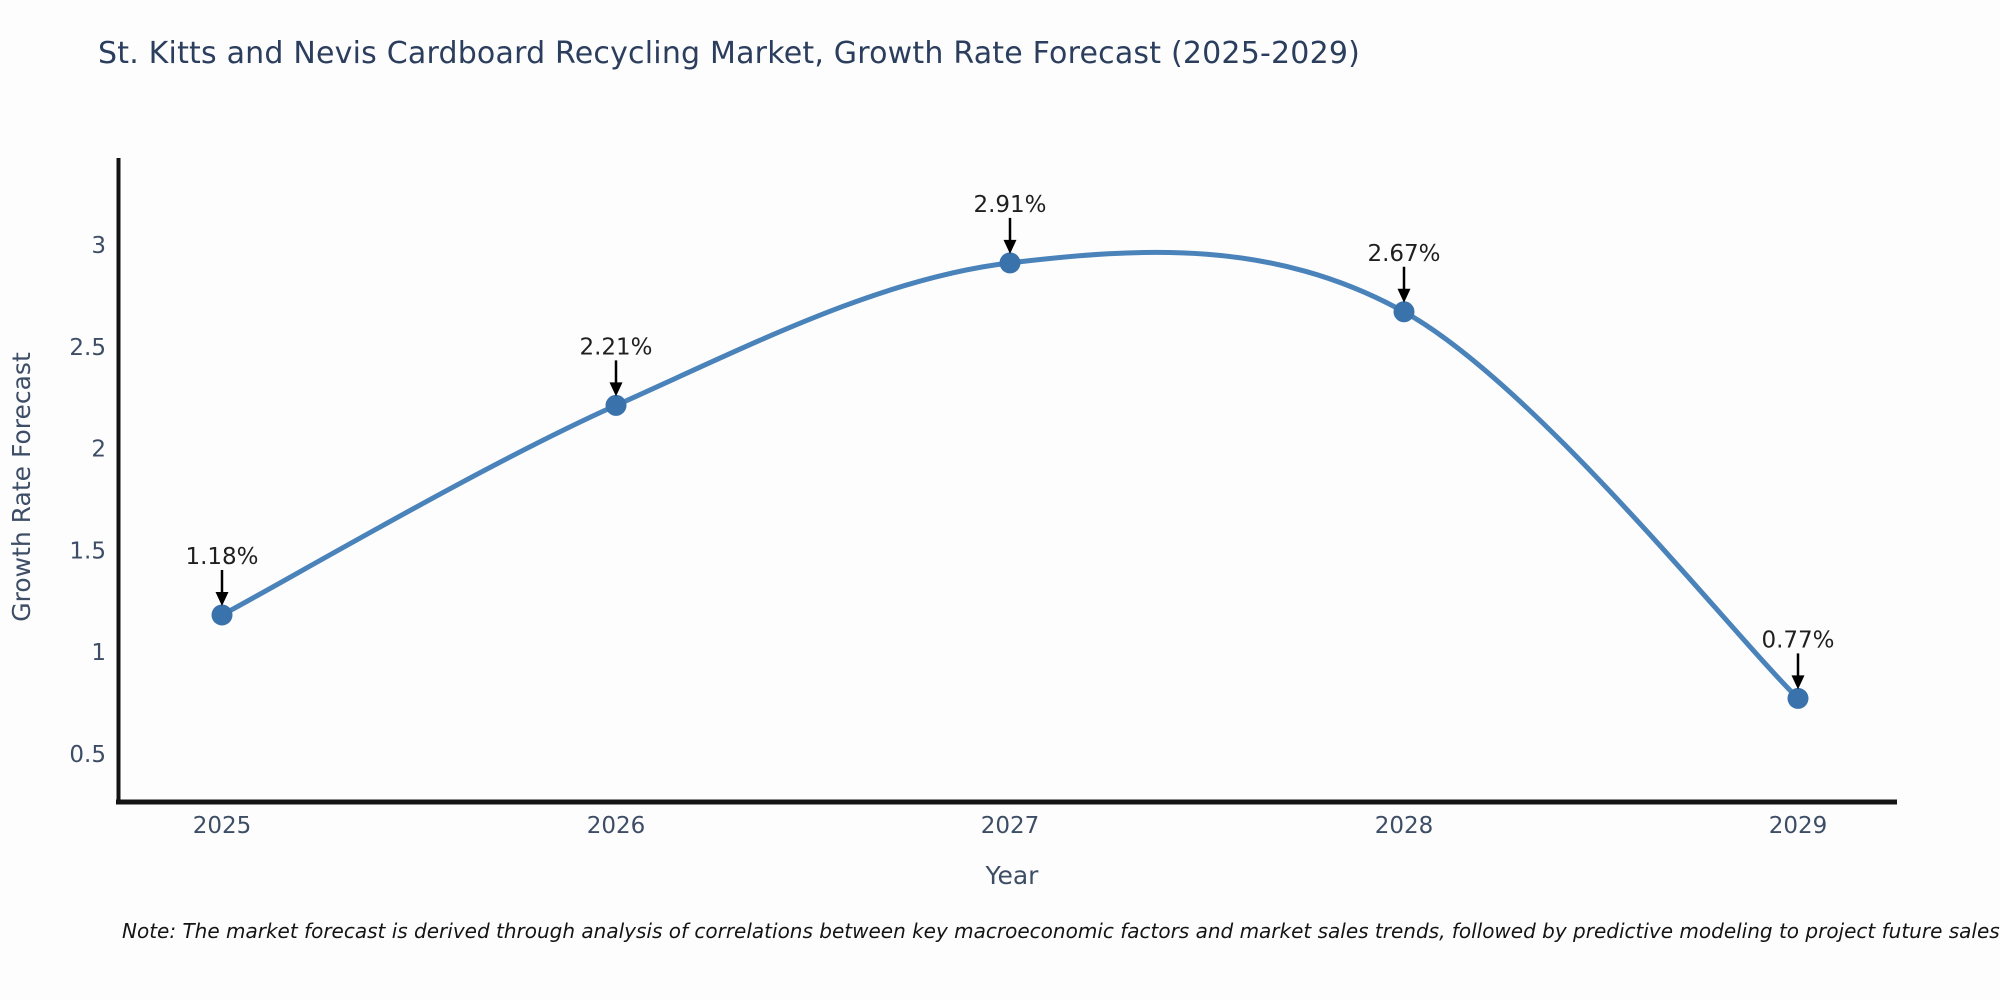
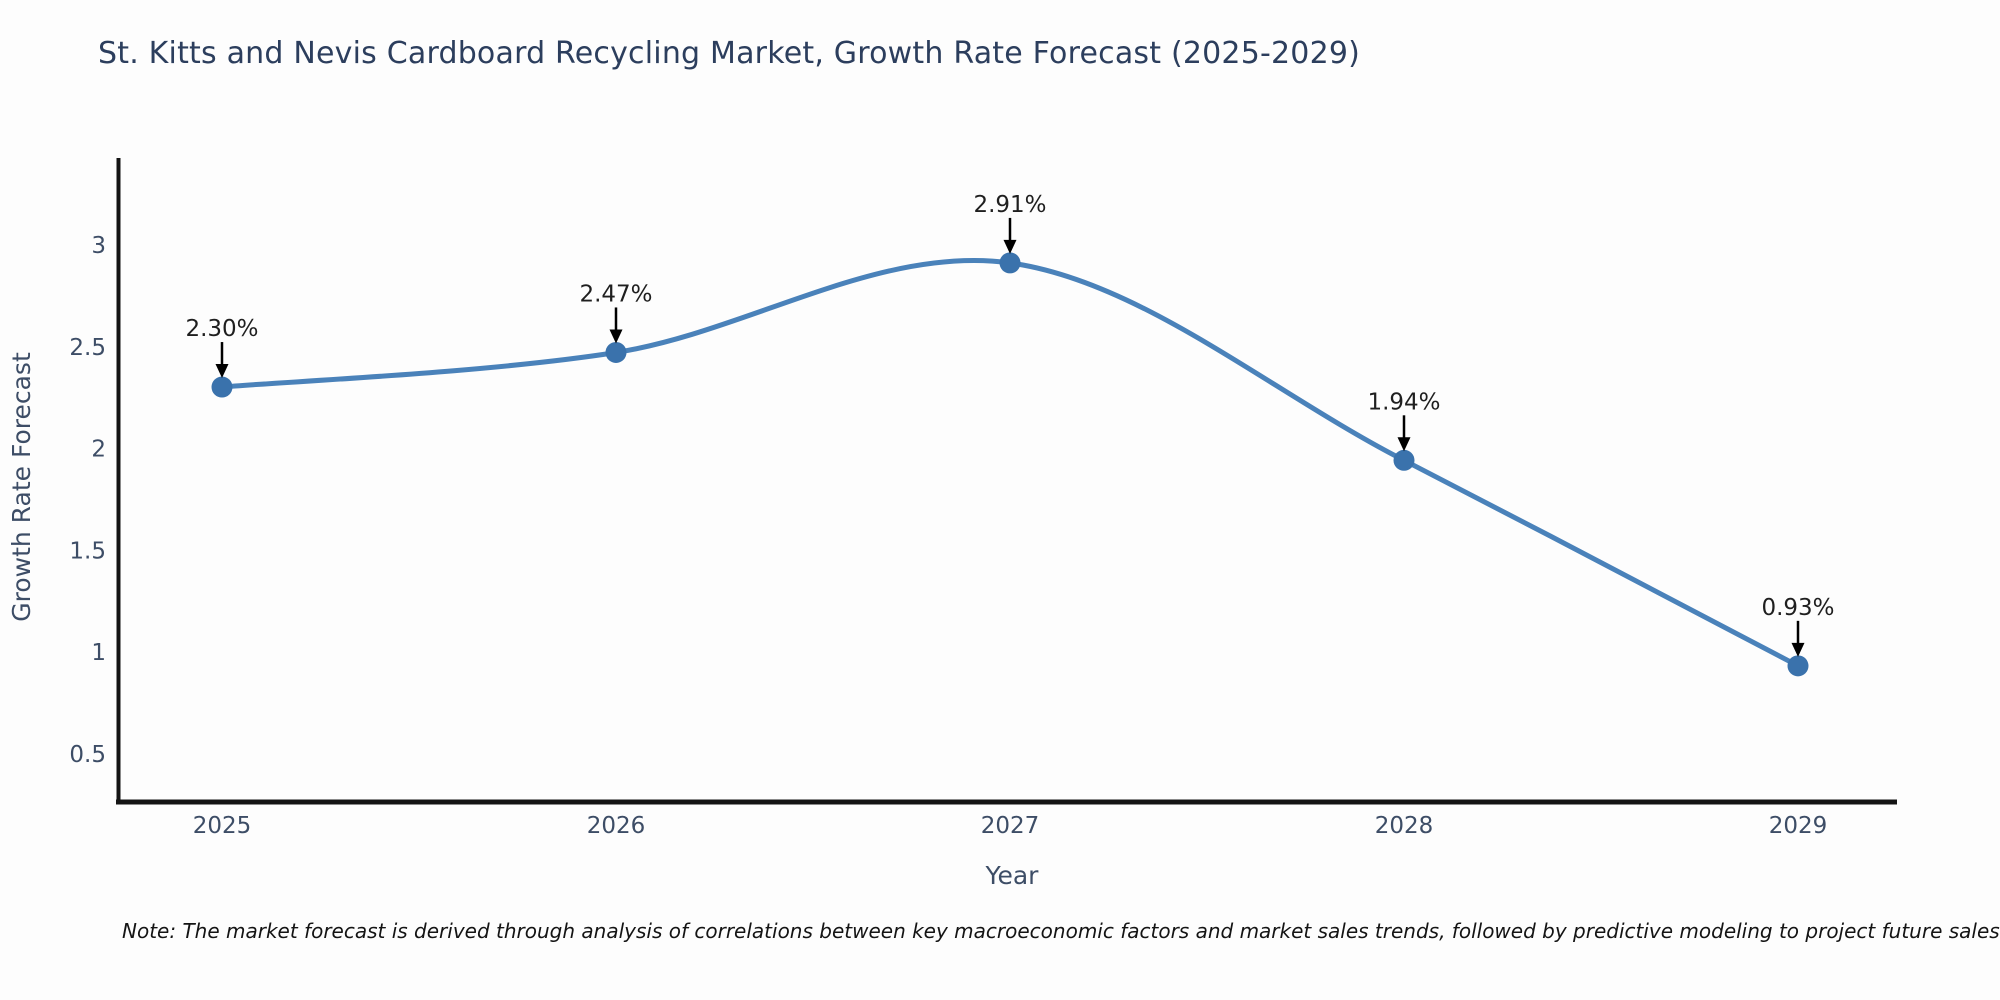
2025: 1.18% -> 2.30%
2026: 2.21% -> 2.47%
2028: 2.67% -> 1.94%
2029: 0.77% -> 0.93%
